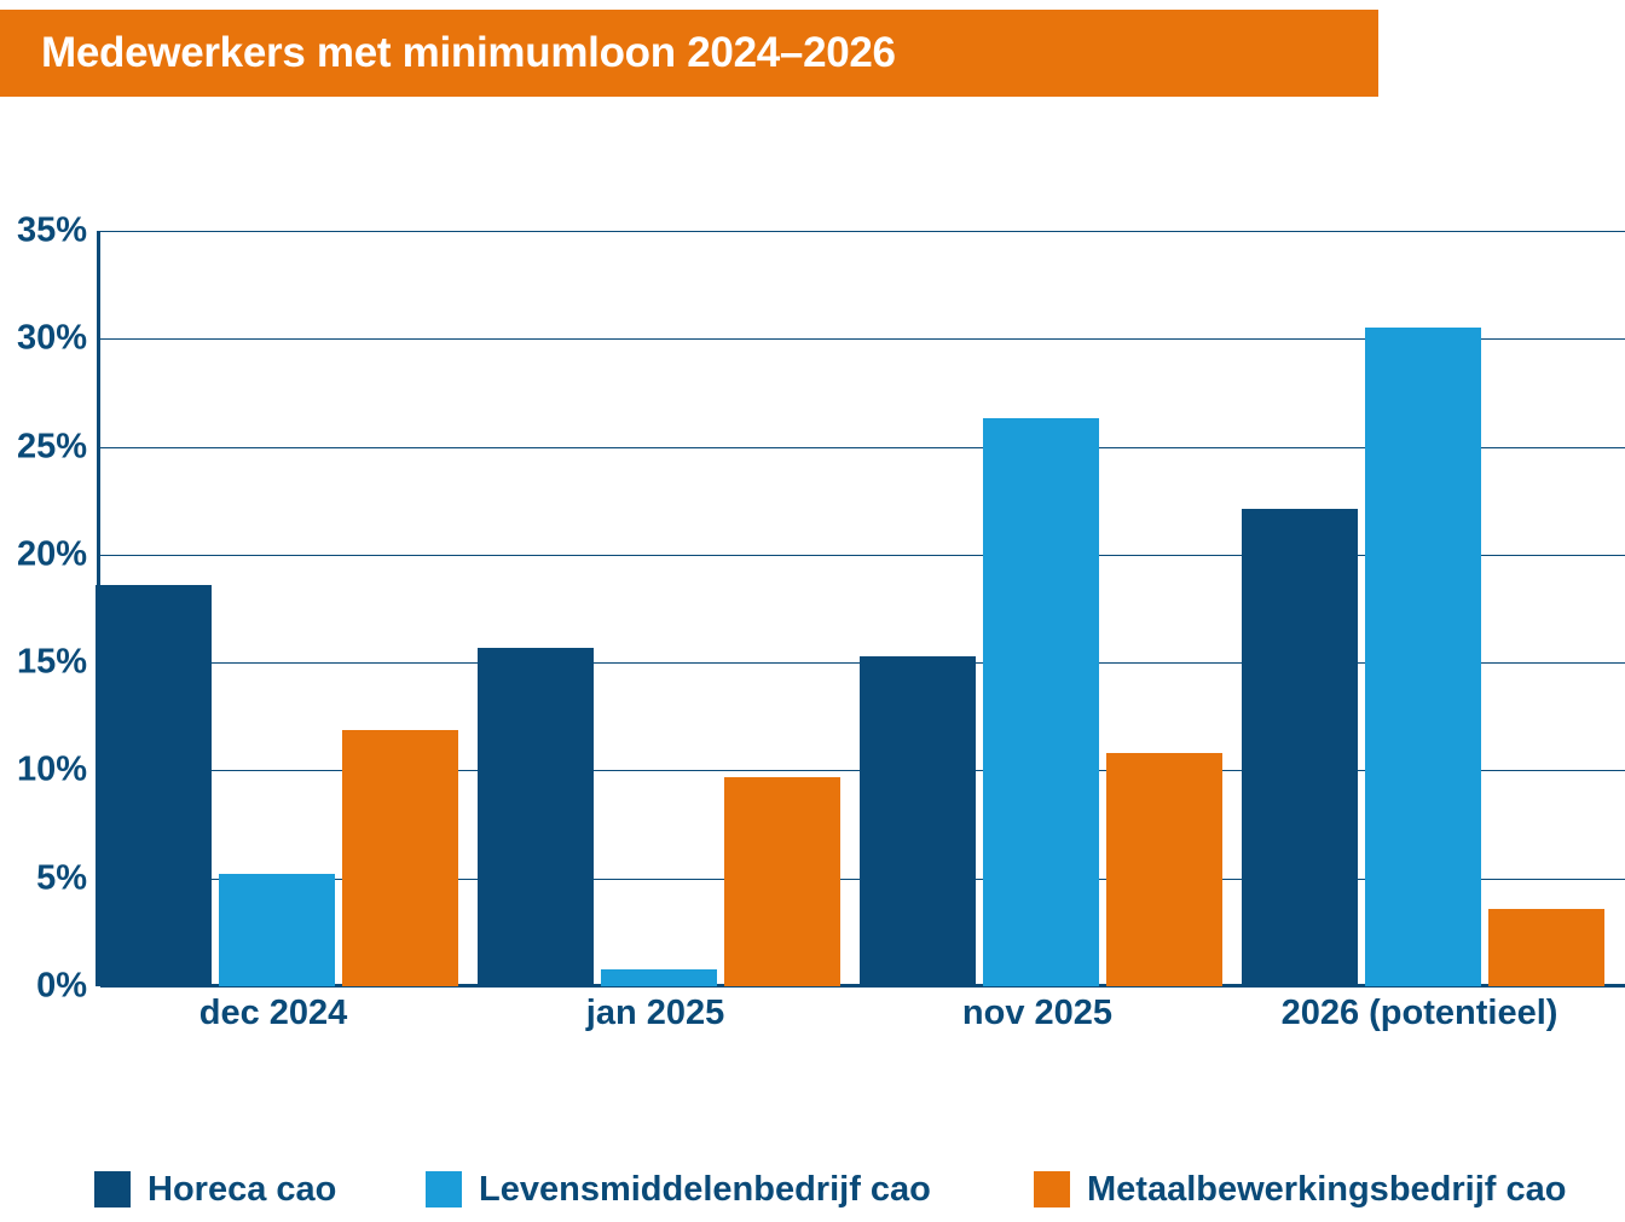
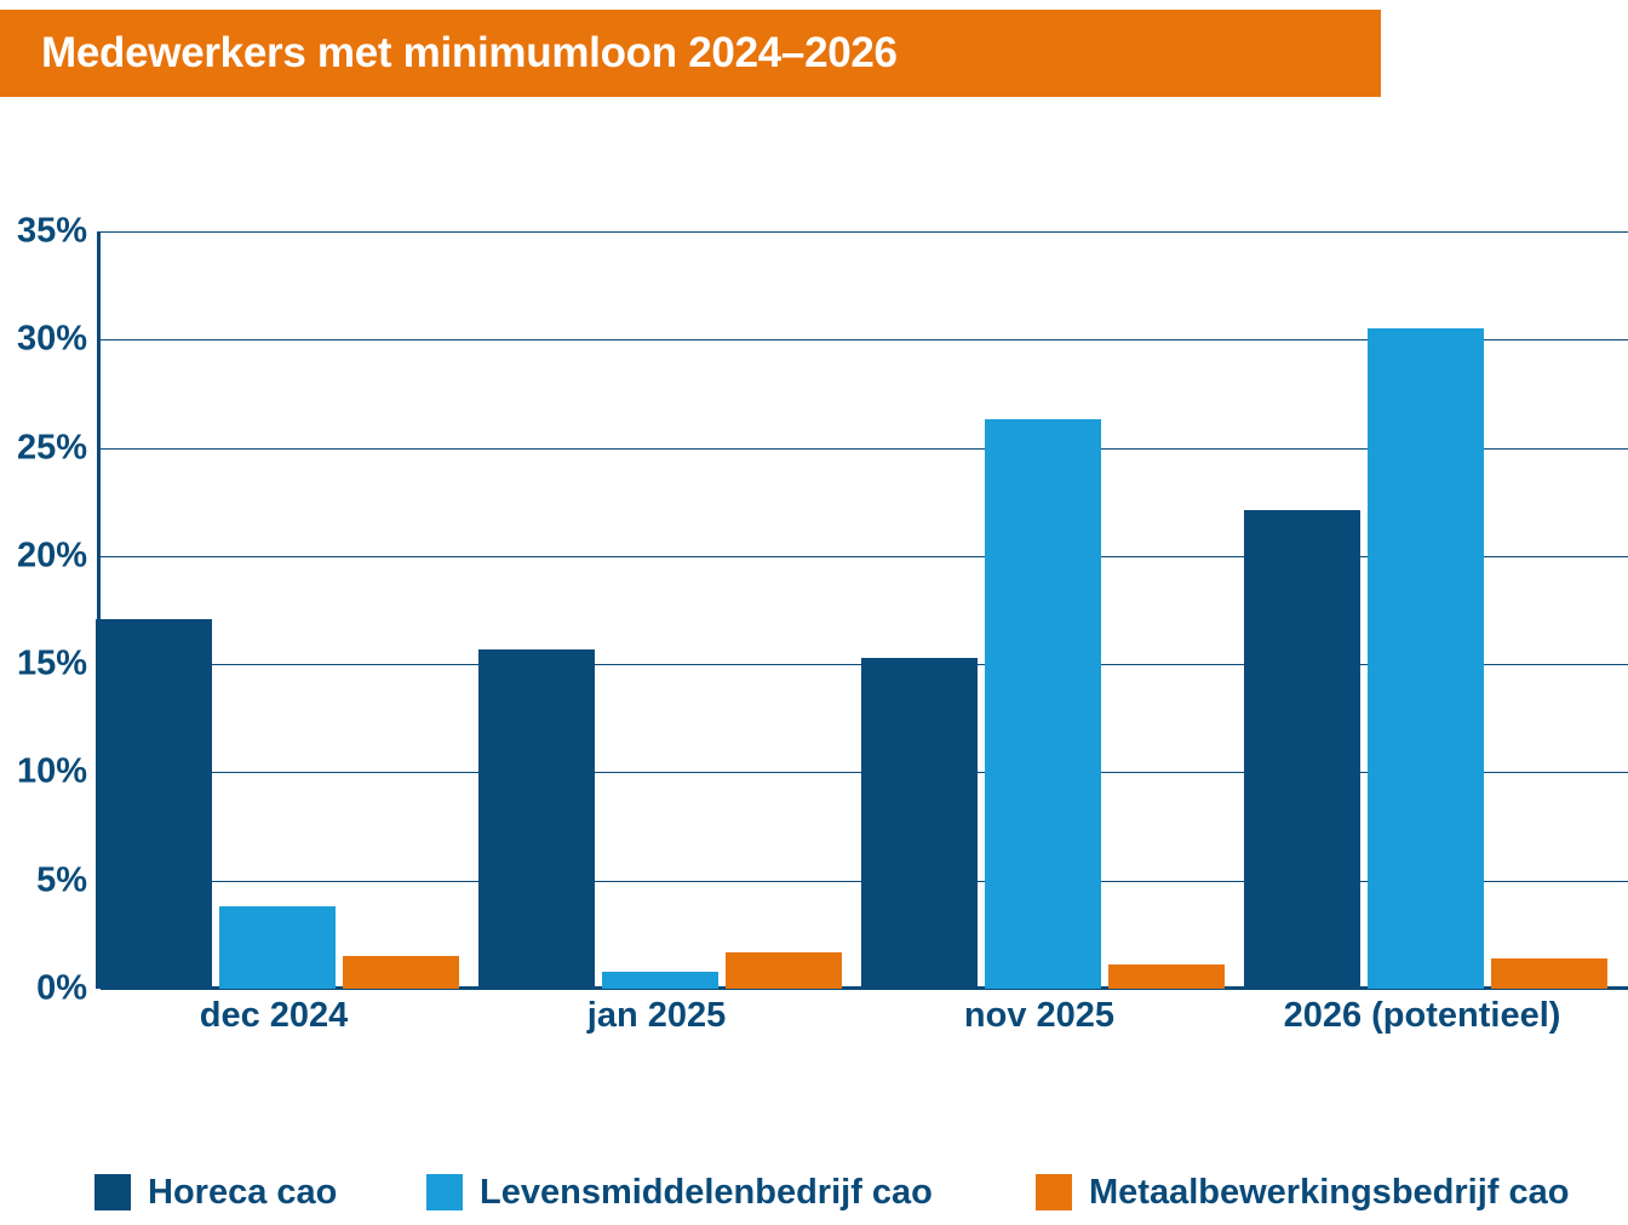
Horeca cao/dec 2024: 18.6% -> 17.1%
Levensmiddelenbedrijf cao/dec 2024: 5.2% -> 3.8%
Metaalbewerkingsbedrijf cao/dec 2024: 11.9% -> 1.5%
Metaalbewerkingsbedrijf cao/jan 2025: 9.7% -> 1.7%
Metaalbewerkingsbedrijf cao/nov 2025: 10.8% -> 1.1%
Metaalbewerkingsbedrijf cao/2026 (potentieel): 3.6% -> 1.4%
